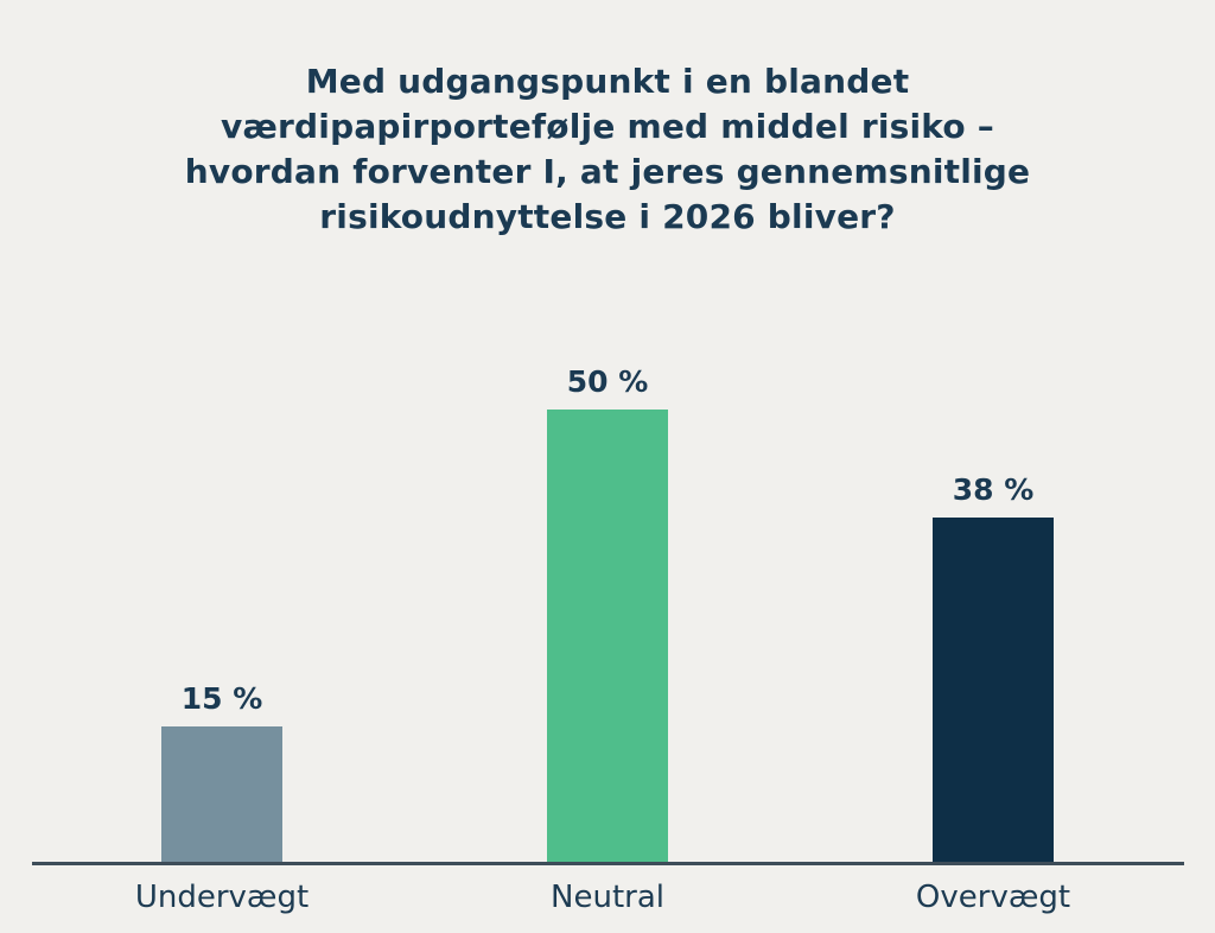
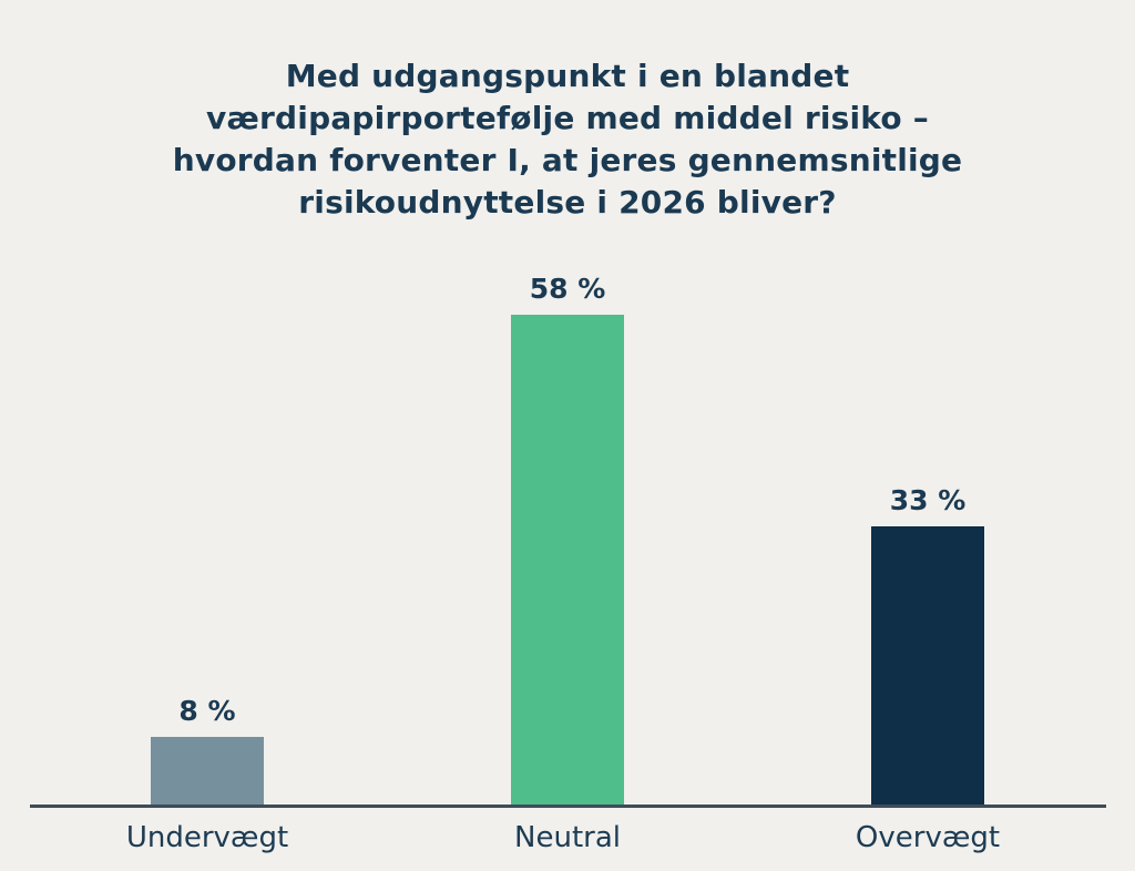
Undervægt: 15 -> 8
Neutral: 50 -> 58
Overvægt: 38 -> 33
